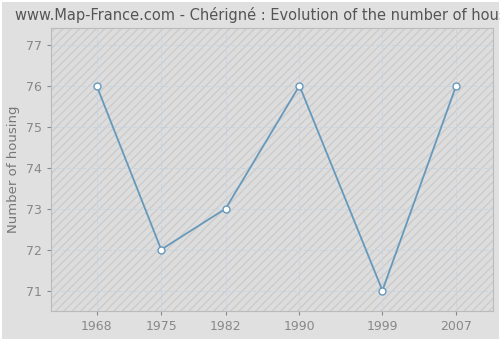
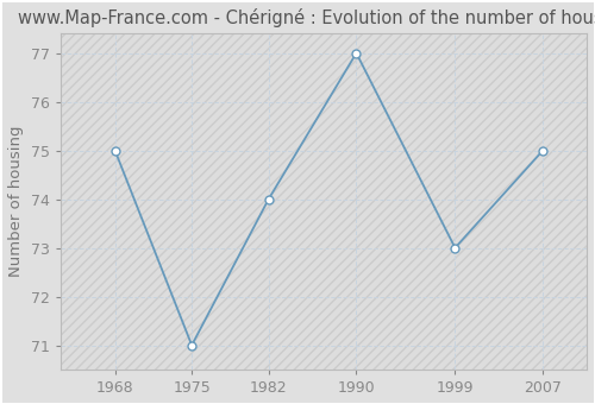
1968: 76 -> 75
1975: 72 -> 71
1982: 73 -> 74
1990: 76 -> 77
1999: 71 -> 73
2007: 76 -> 75
